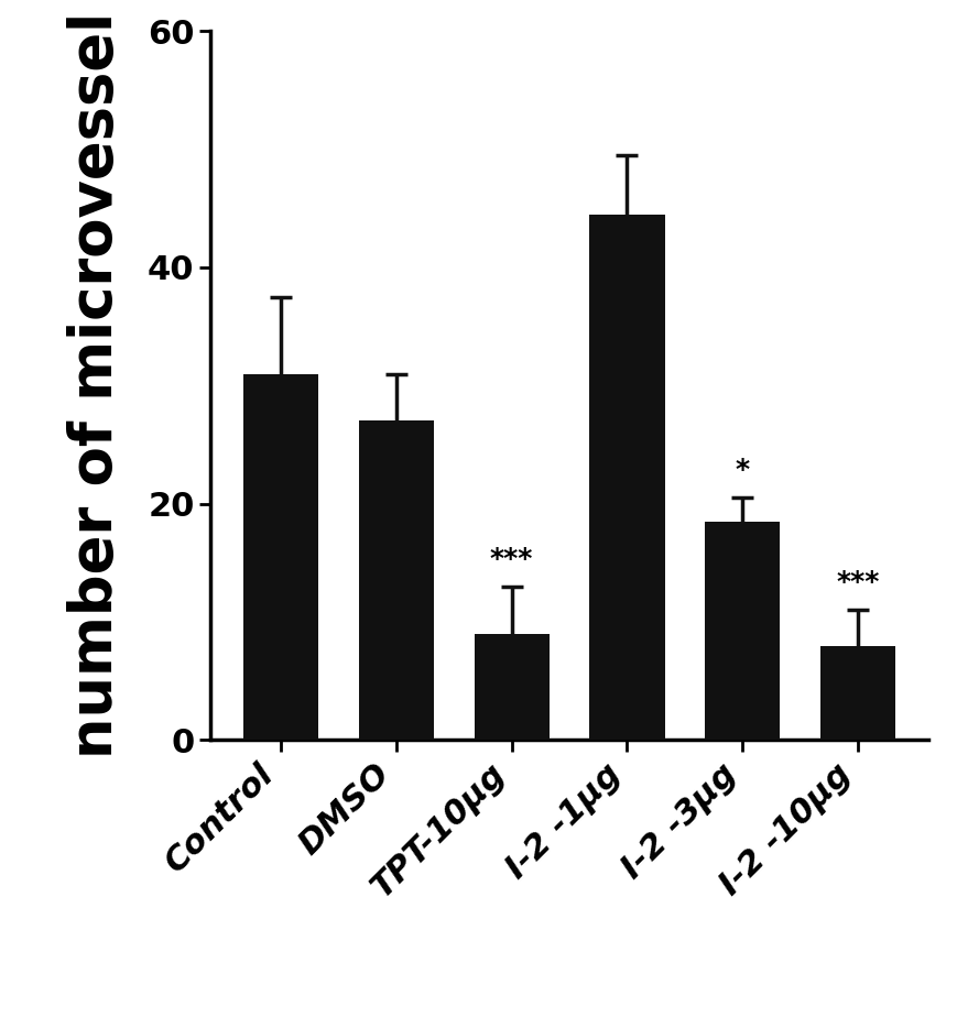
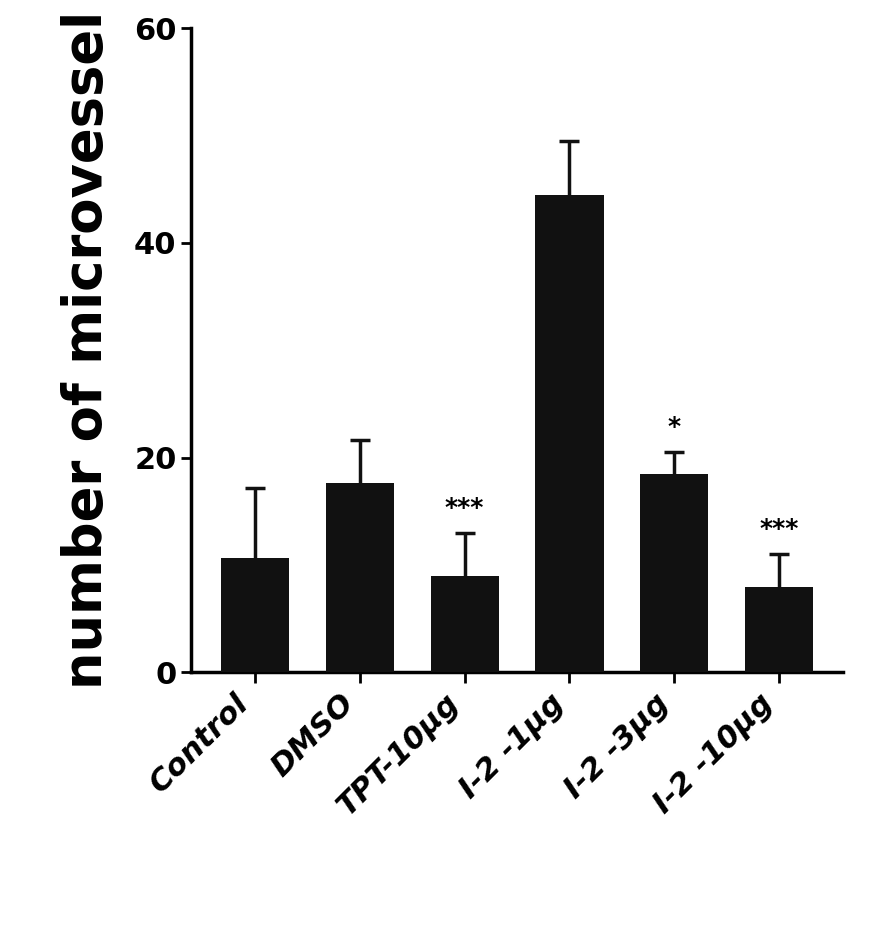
Control: 31.0 -> 10.7
DMSO: 27.0 -> 17.6
